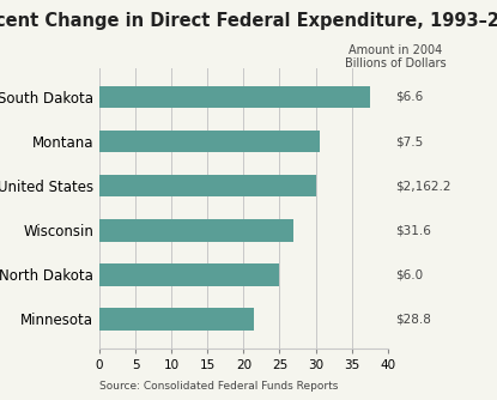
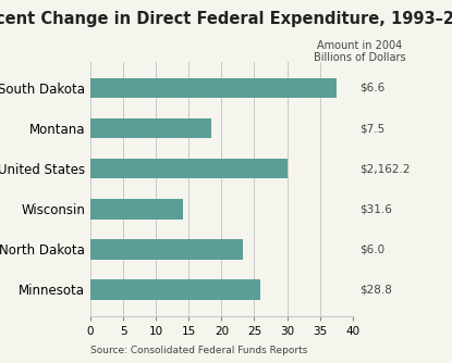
Montana: 30.5 -> 18.4
Wisconsin: 27.0 -> 14.2
North Dakota: 25.0 -> 23.2
Minnesota: 21.5 -> 26.0
